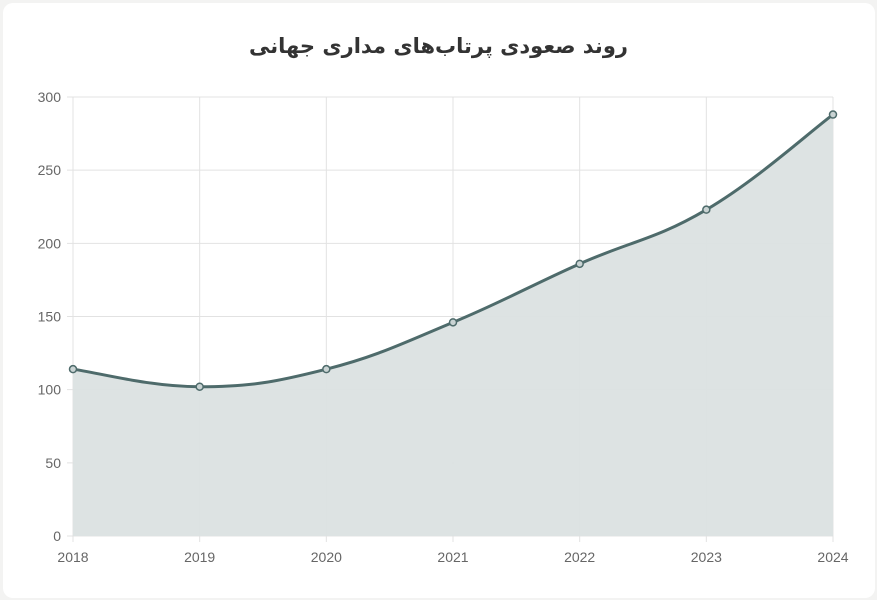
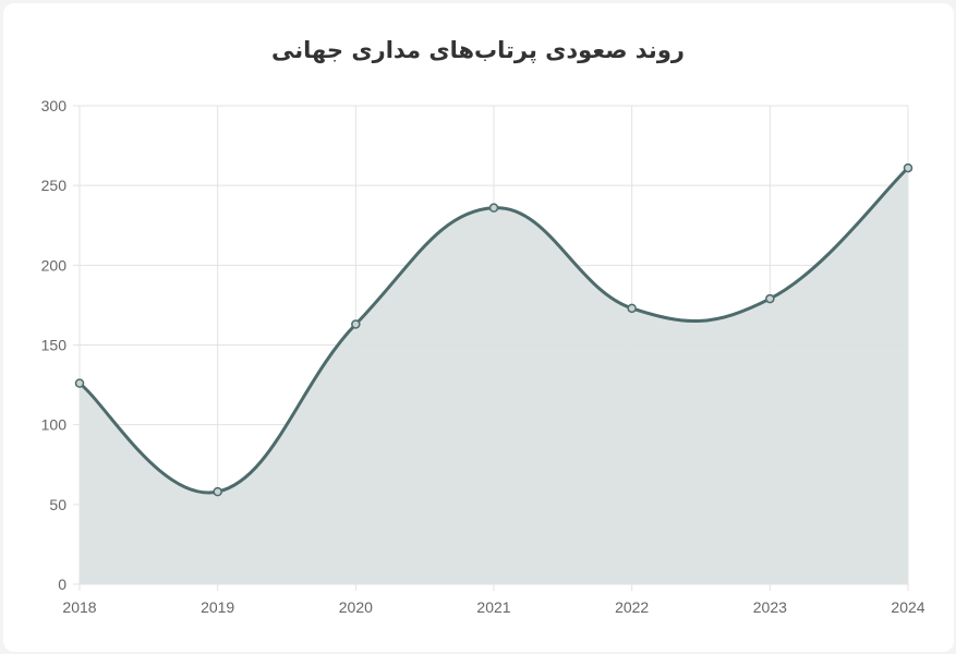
2018: 114 -> 126
2019: 102 -> 58
2020: 114 -> 163
2021: 146 -> 236
2022: 186 -> 173
2023: 223 -> 179
2024: 288 -> 261
